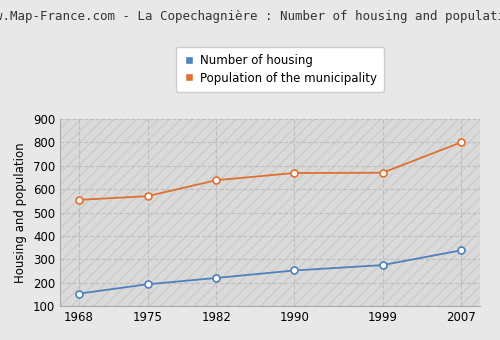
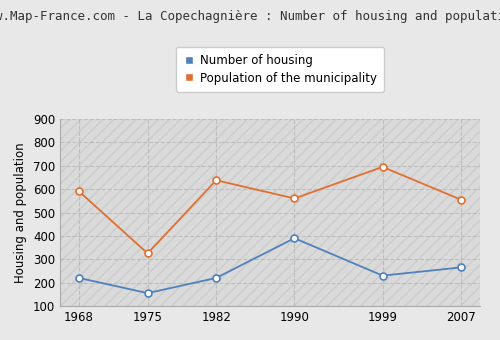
Number of housing/1968: 153 -> 220
Population of the municipality/1968: 554 -> 590
Number of housing/1975: 193 -> 155
Population of the municipality/1975: 570 -> 325
Number of housing/1990: 252 -> 390
Population of the municipality/1990: 669 -> 560
Number of housing/1999: 275 -> 230
Population of the municipality/1999: 670 -> 695
Number of housing/2007: 338 -> 265
Population of the municipality/2007: 800 -> 555
